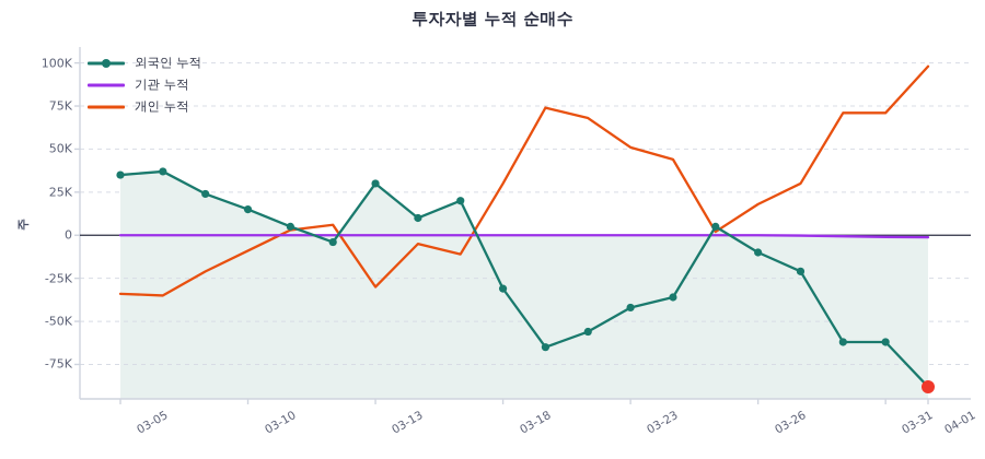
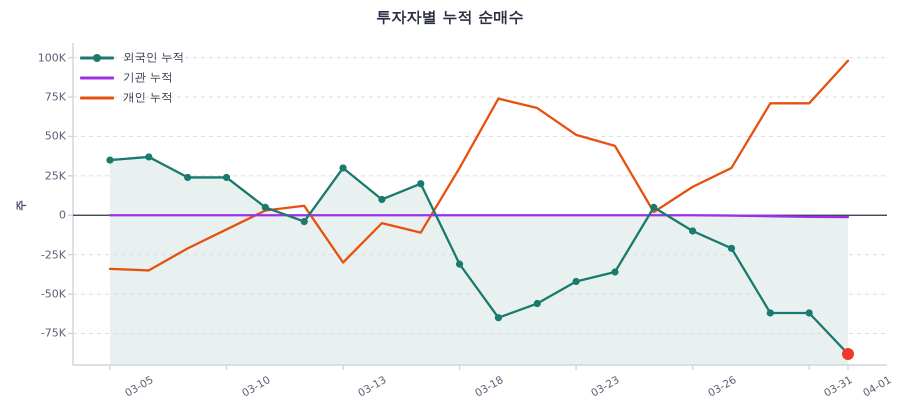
외국인 누적/03-10: 15K -> 24K
